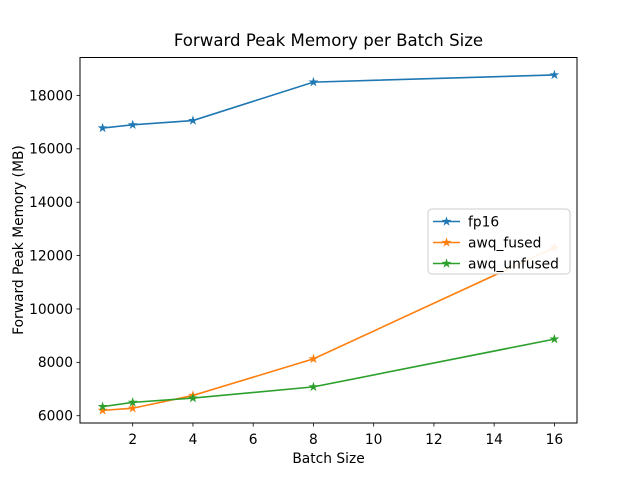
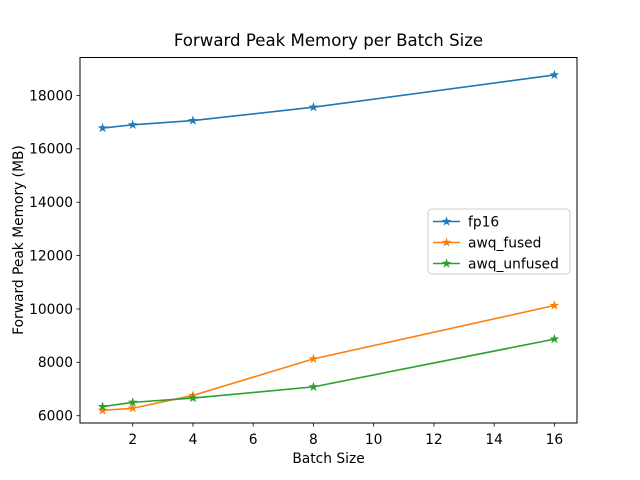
fp16/8: 18500 -> 17600
awq_fused/16: 12300 -> 10100
